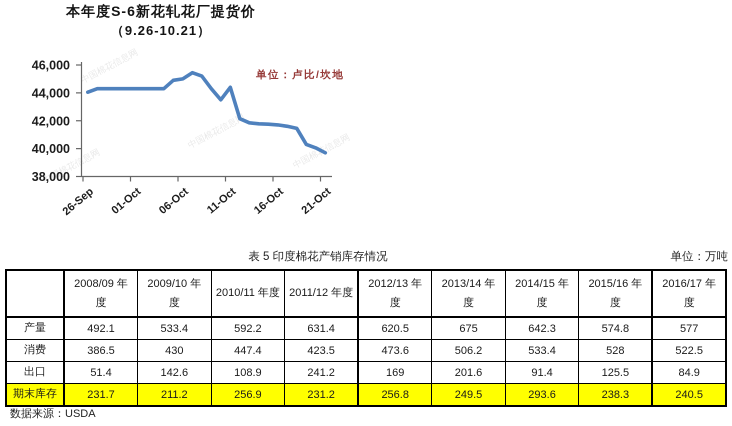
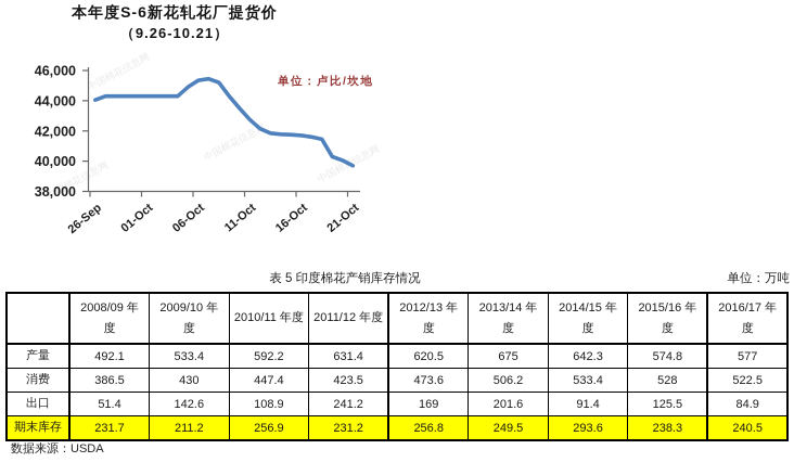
06-Oct: 45000 -> 45400
11-Oct: 44400 -> 42800
